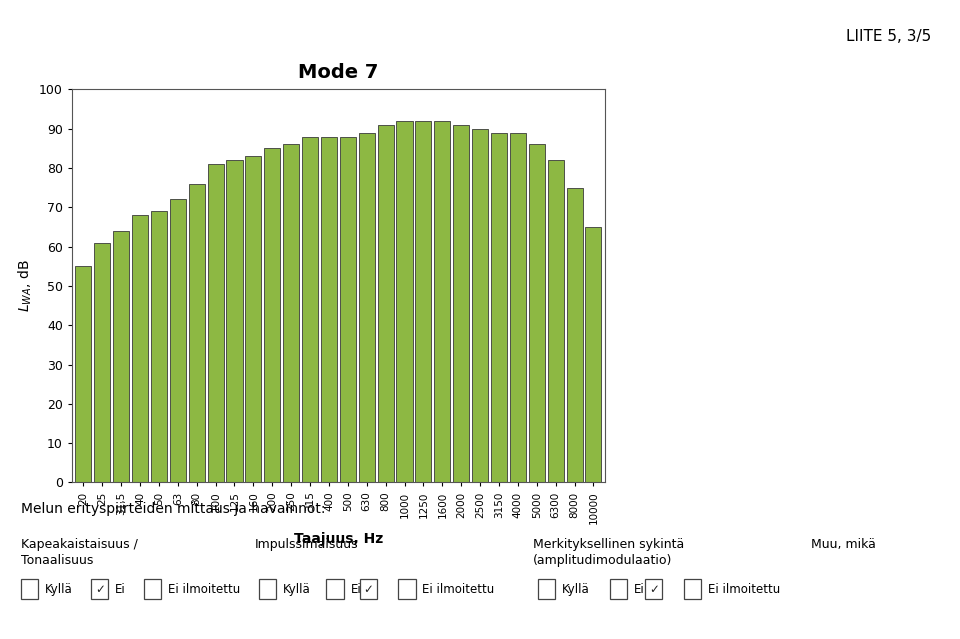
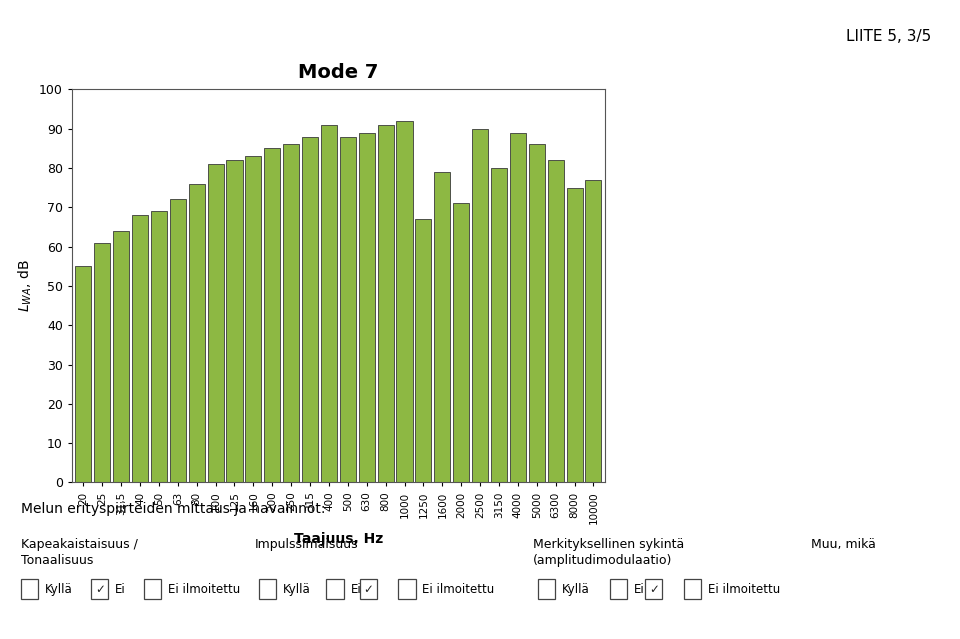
400: 88 -> 91
1250: 92 -> 67
1600: 92 -> 79
2000: 91 -> 71
3150: 89 -> 80
10000: 65 -> 77
